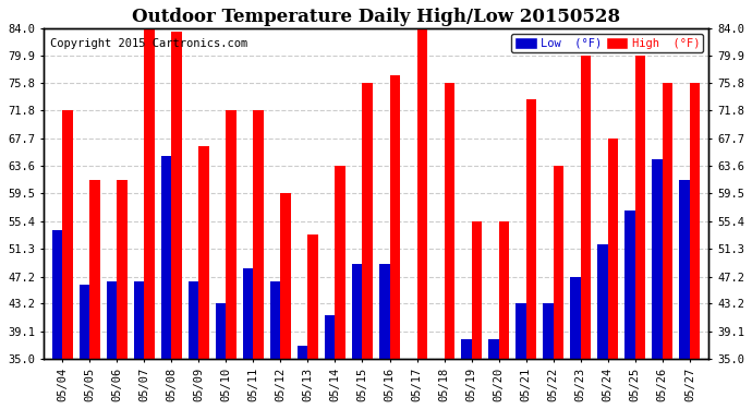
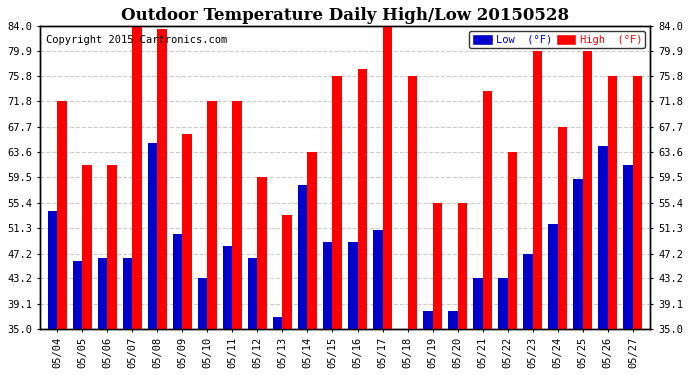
Low (°F)/05/09: 46.5 -> 50.4
Low (°F)/05/14: 41.5 -> 58.2
Low (°F)/05/17: 35.0 -> 51.0
Low (°F)/05/25: 57.0 -> 59.2
